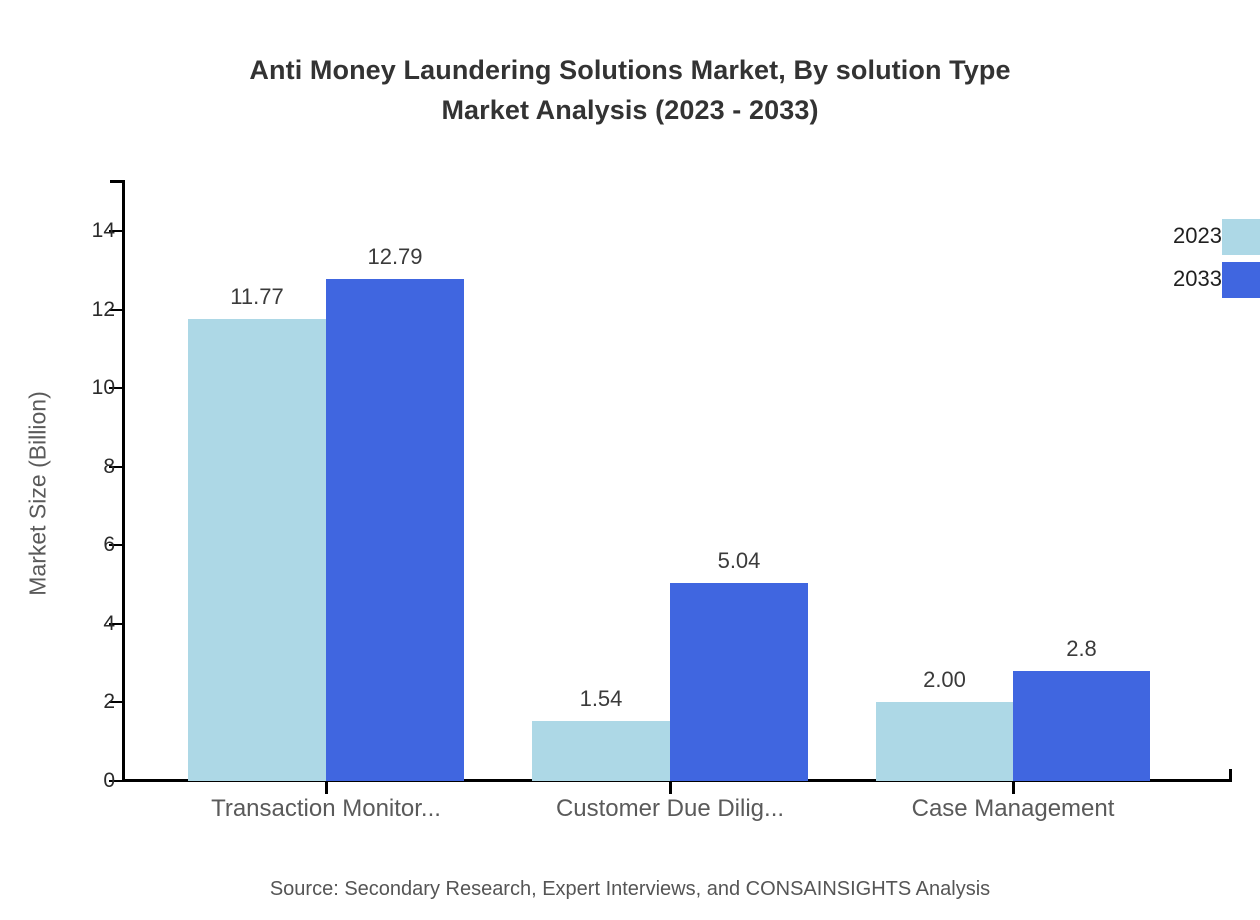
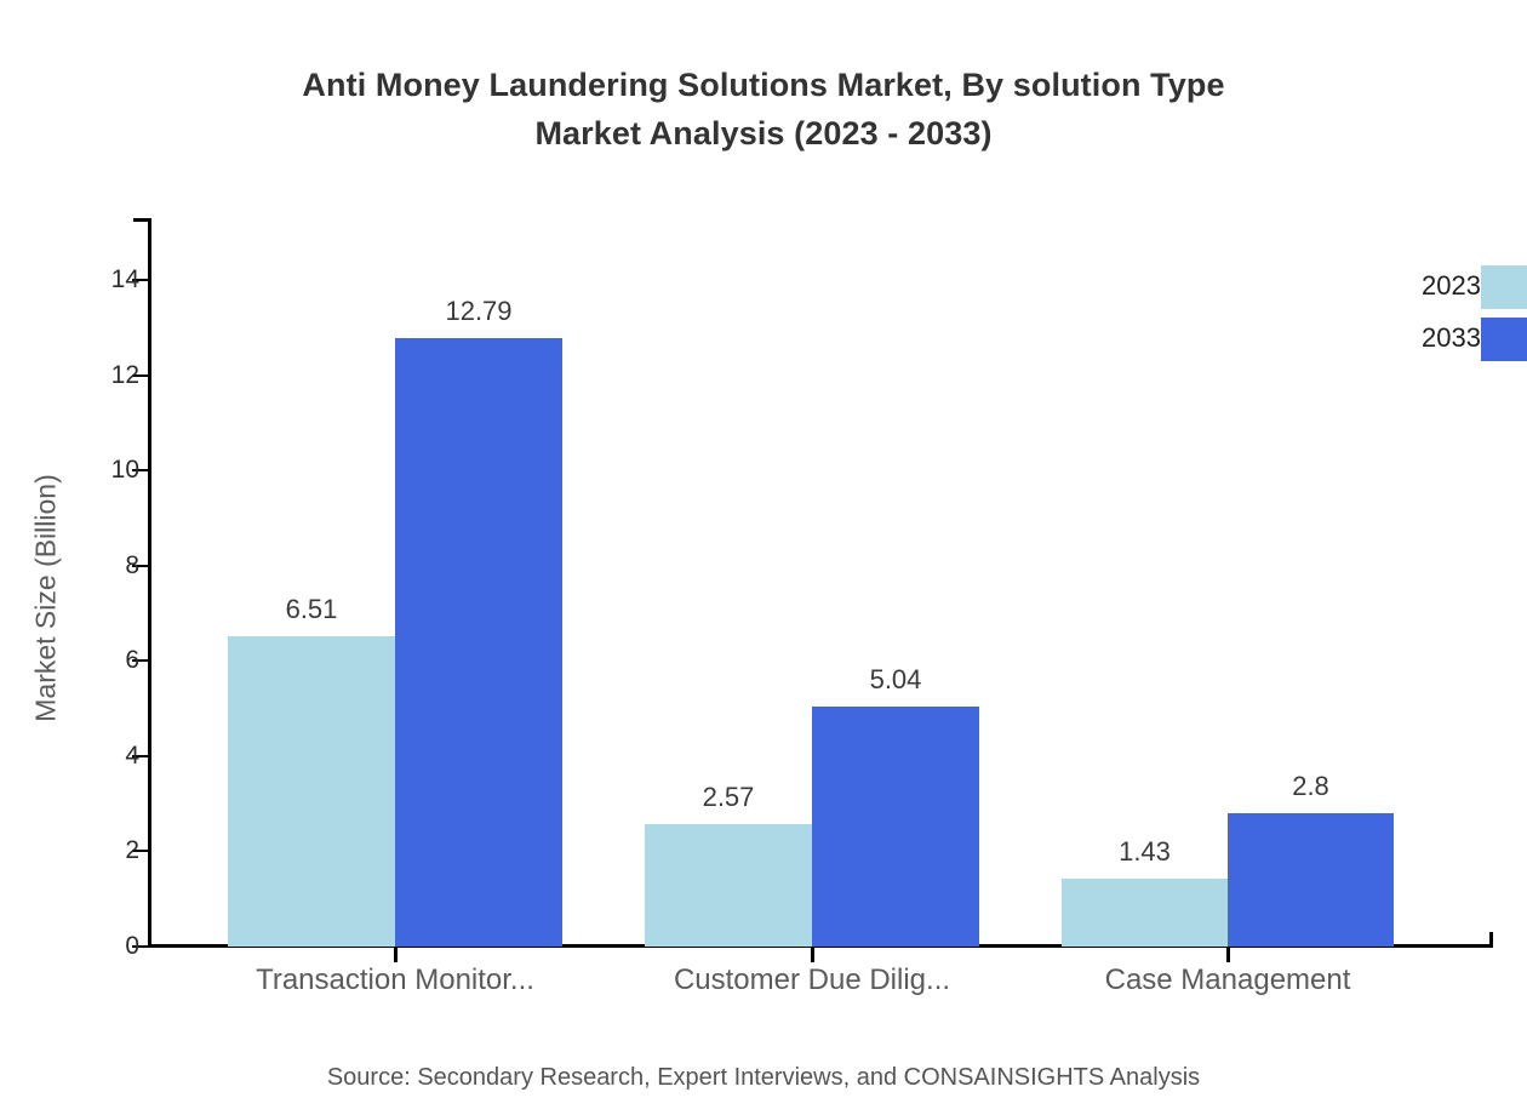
2023/Transaction Monitor...: 11.77 -> 6.51
2023/Customer Due Dilig...: 1.54 -> 2.57
2023/Case Management: 2.00 -> 1.43
